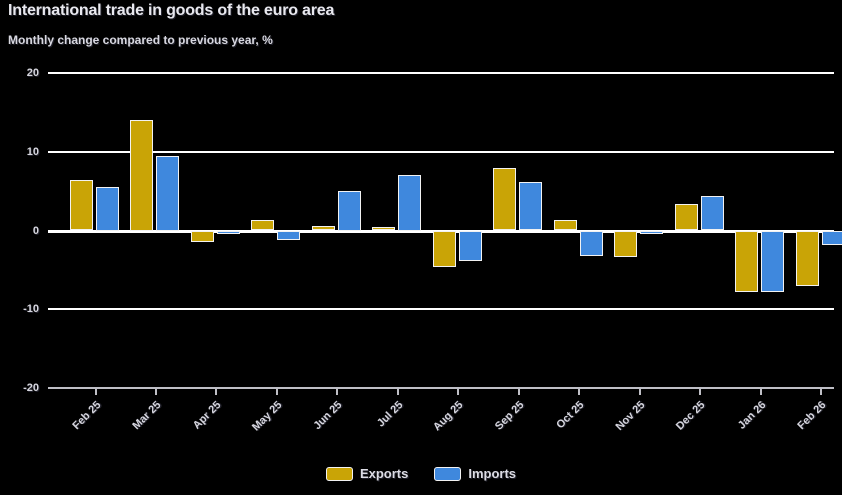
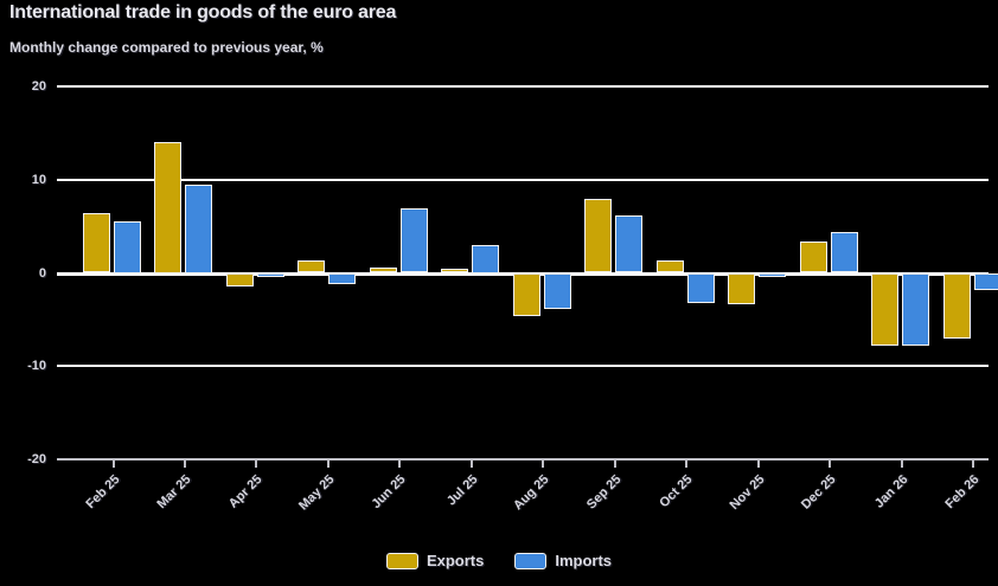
Imports/Jun 25: 5 -> 7
Imports/Jul 25: 7 -> 3
